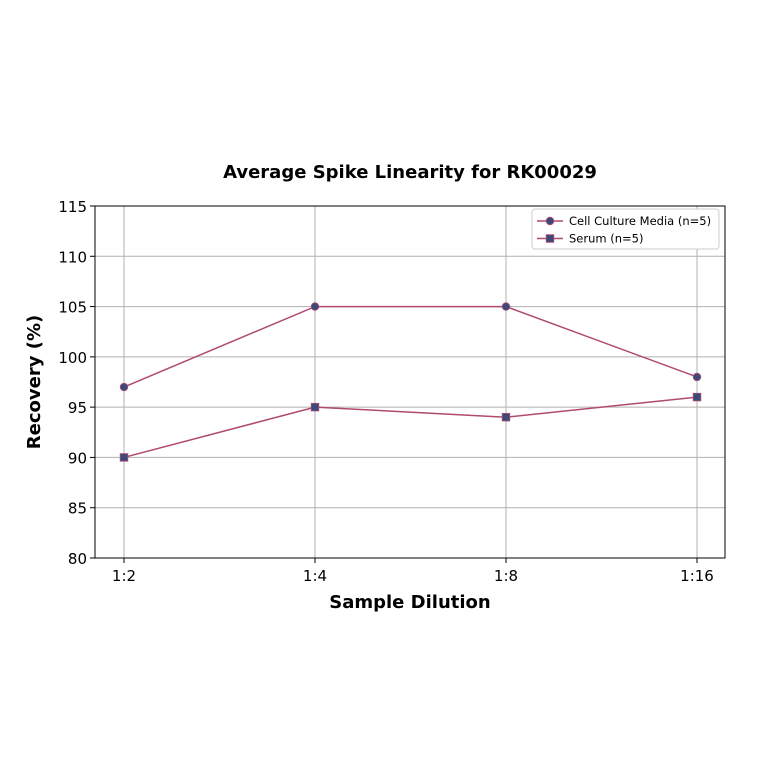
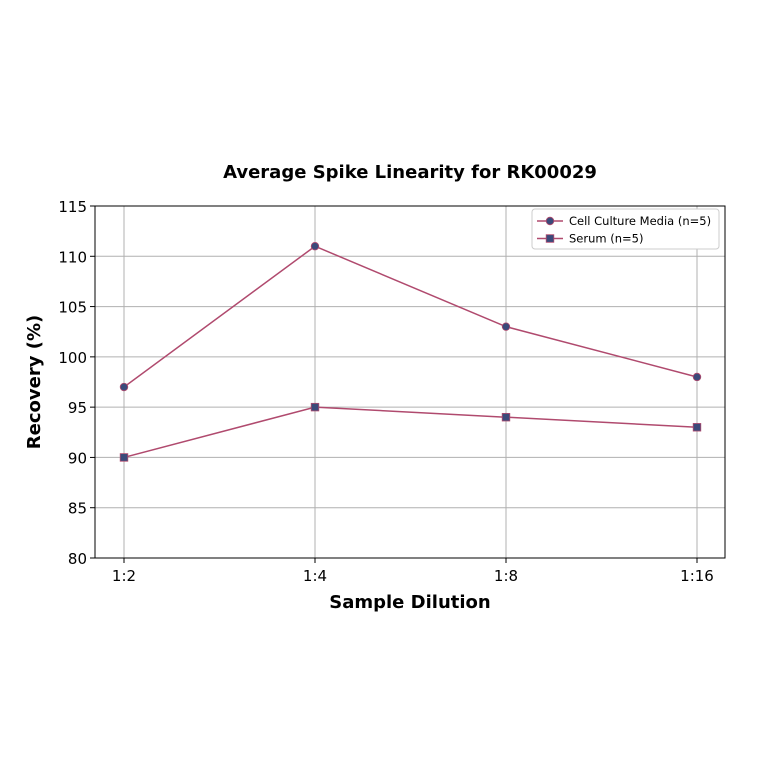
Cell Culture Media (n=5)/1:4: 105 -> 111
Cell Culture Media (n=5)/1:8: 105 -> 103
Serum (n=5)/1:16: 96 -> 93
